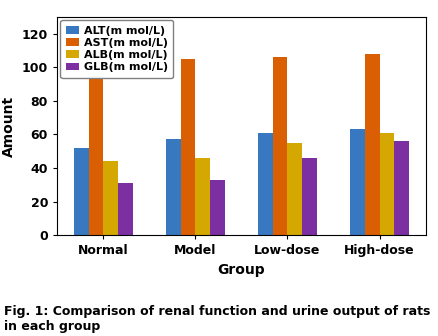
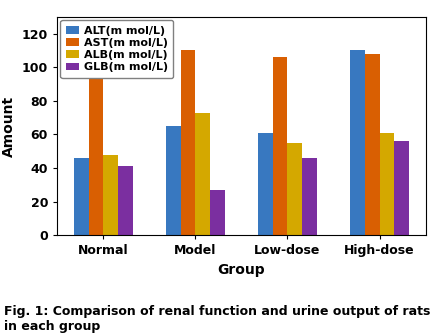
ALT(m mol/L)/Normal: 52 -> 46
ALB(m mol/L)/Normal: 44 -> 48
GLB(m mol/L)/Normal: 31 -> 41
ALT(m mol/L)/Model: 57 -> 65
AST(m mol/L)/Model: 105 -> 110
ALB(m mol/L)/Model: 46 -> 73
GLB(m mol/L)/Model: 33 -> 27
ALT(m mol/L)/High-dose: 63 -> 110
